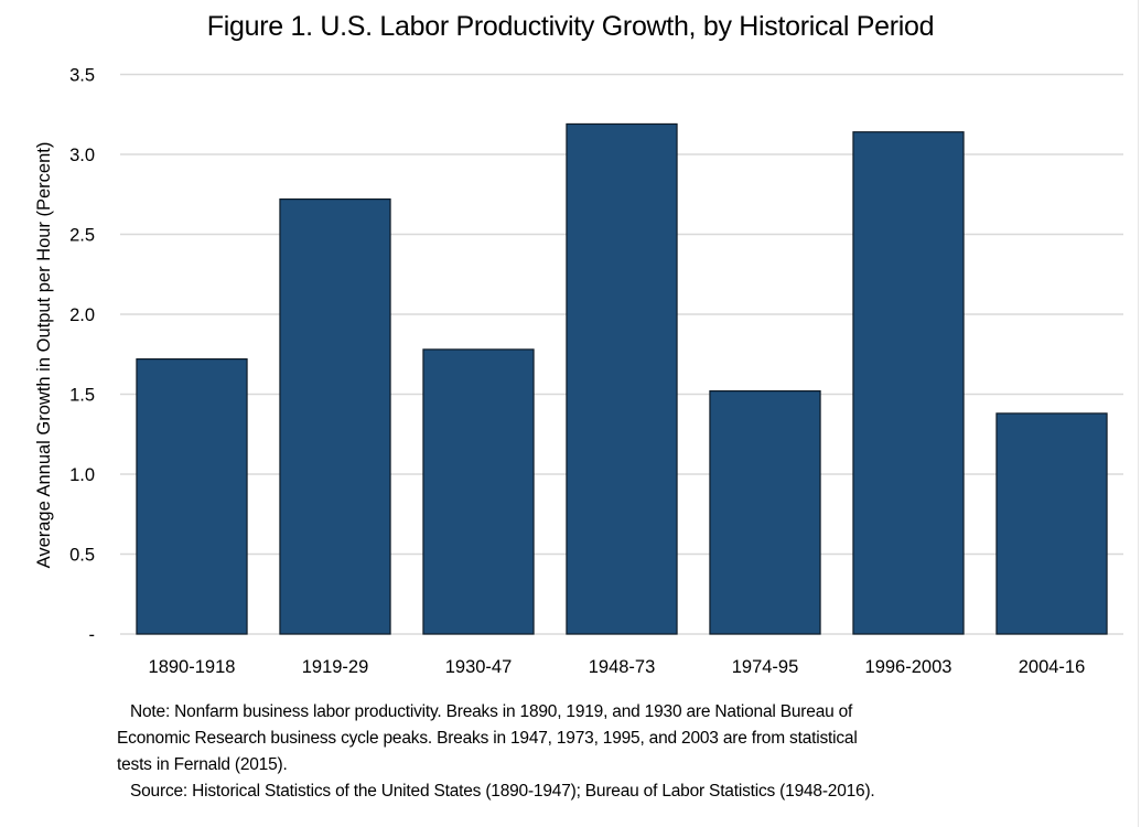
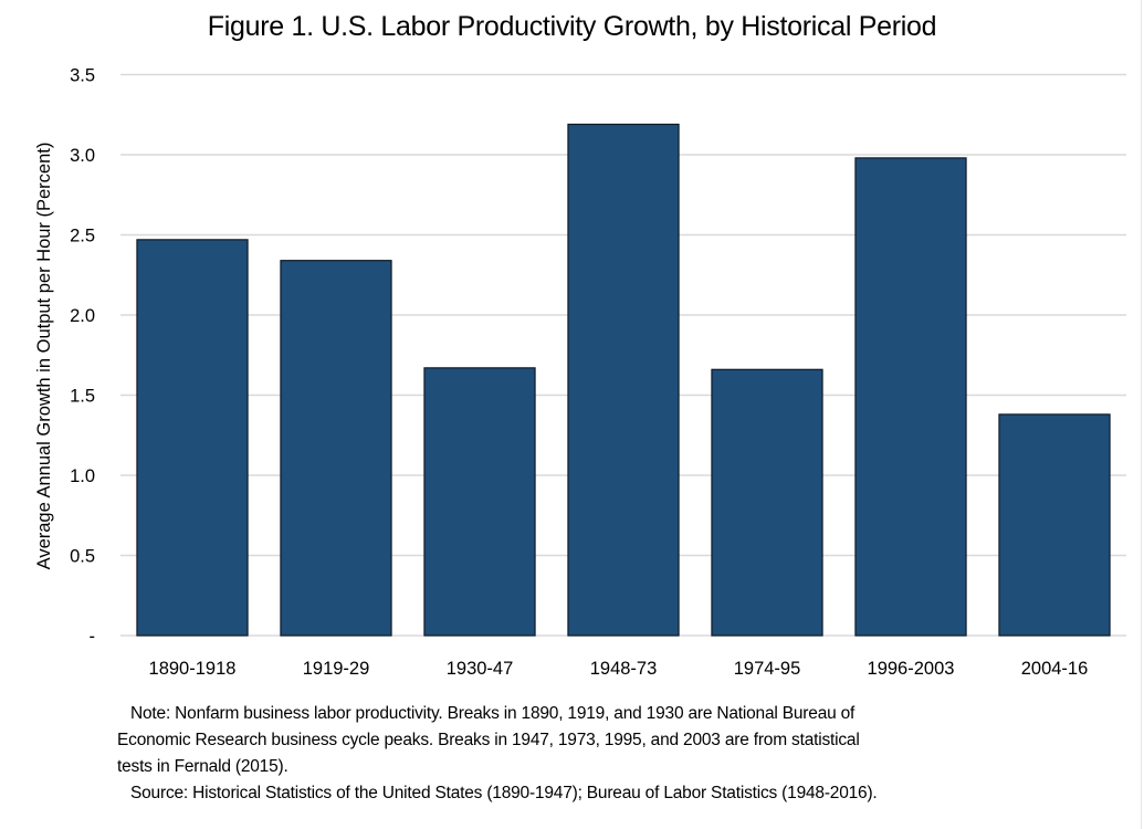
1890-1918: 1.72 -> 2.47
1919-29: 2.72 -> 2.34
1930-47: 1.78 -> 1.67
1974-95: 1.52 -> 1.66
1996-2003: 3.14 -> 2.98
